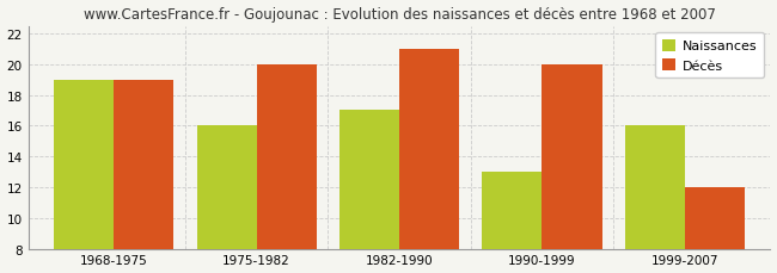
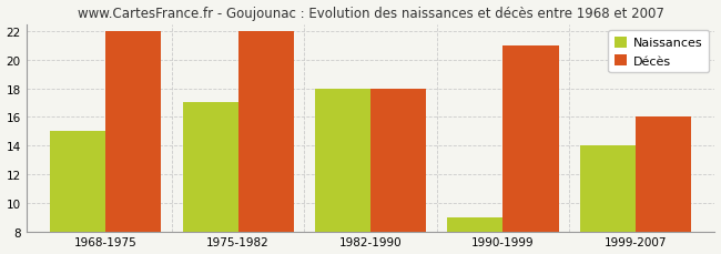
Naissances/1968-1975: 19 -> 15
Décès/1968-1975: 19 -> 22
Naissances/1975-1982: 16 -> 17
Décès/1975-1982: 20 -> 22
Naissances/1982-1990: 17 -> 18
Décès/1982-1990: 21 -> 18
Naissances/1990-1999: 13 -> 9
Décès/1990-1999: 20 -> 21
Naissances/1999-2007: 16 -> 14
Décès/1999-2007: 12 -> 16
